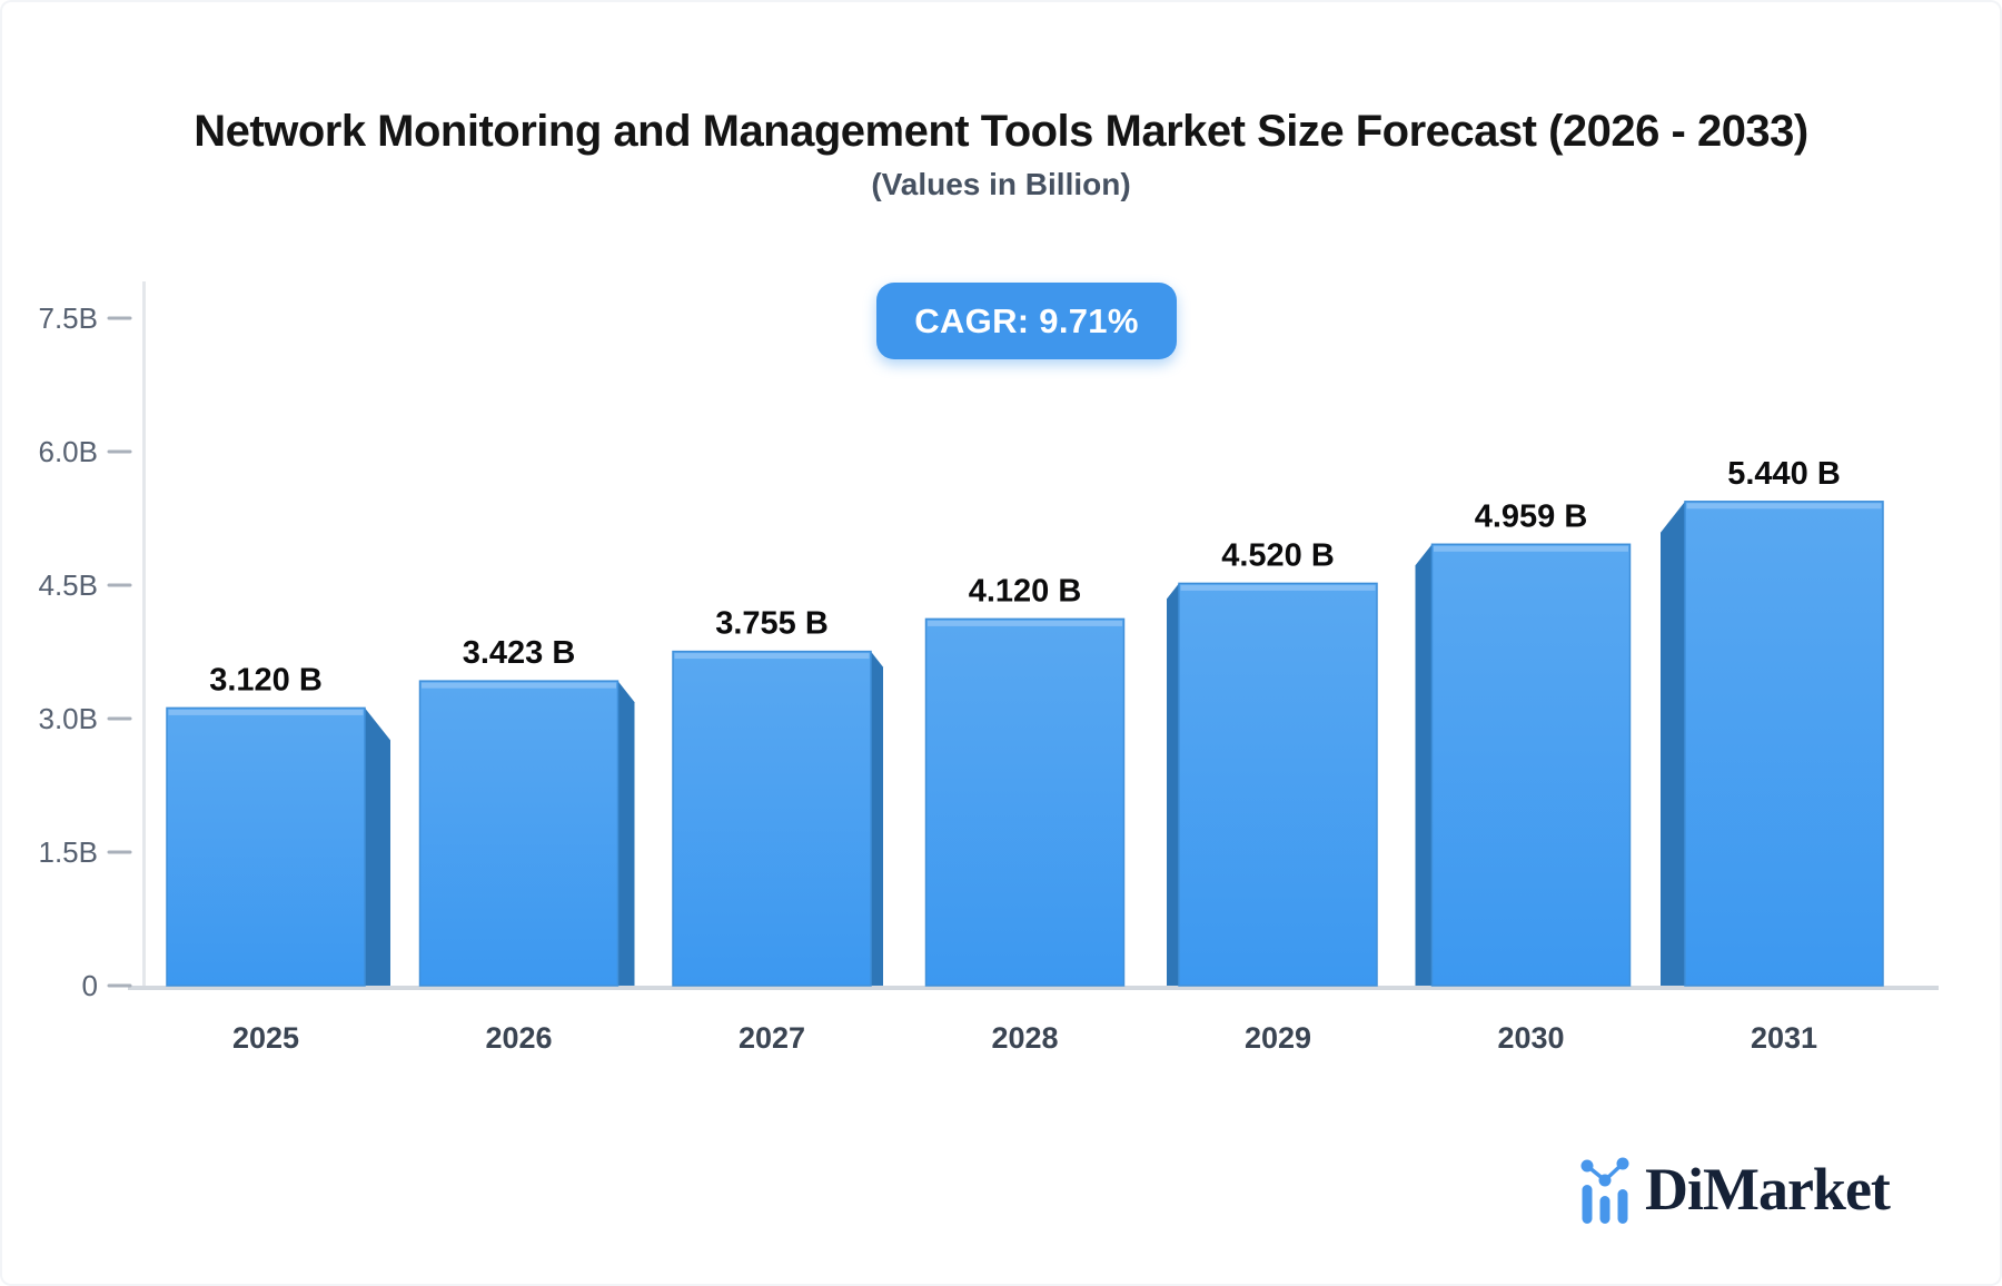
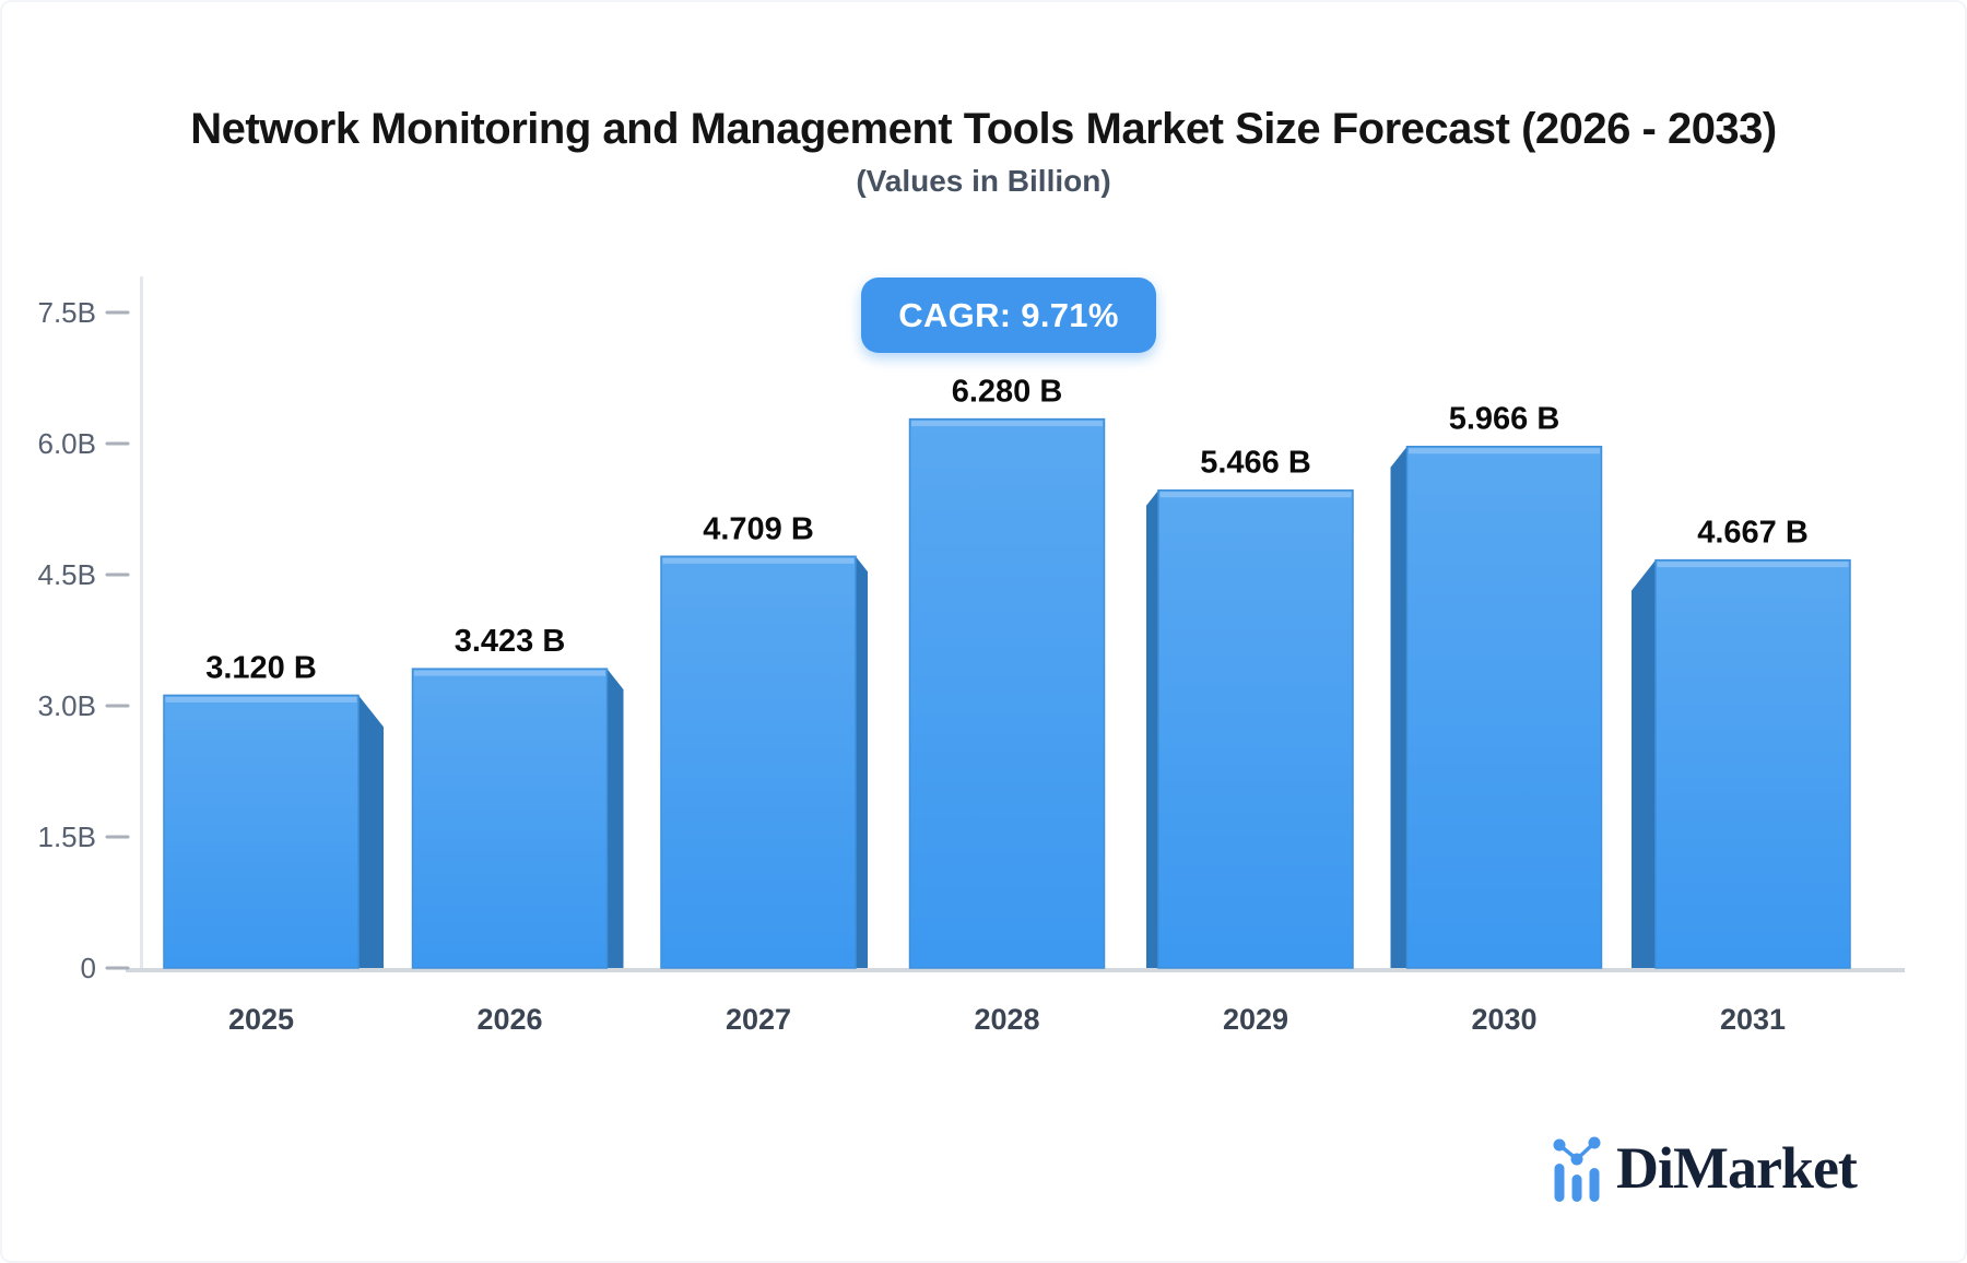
2027: 3.755 -> 4.709
2028: 4.120 -> 6.280
2029: 4.520 -> 5.466
2030: 4.959 -> 5.966
2031: 5.440 -> 4.667
